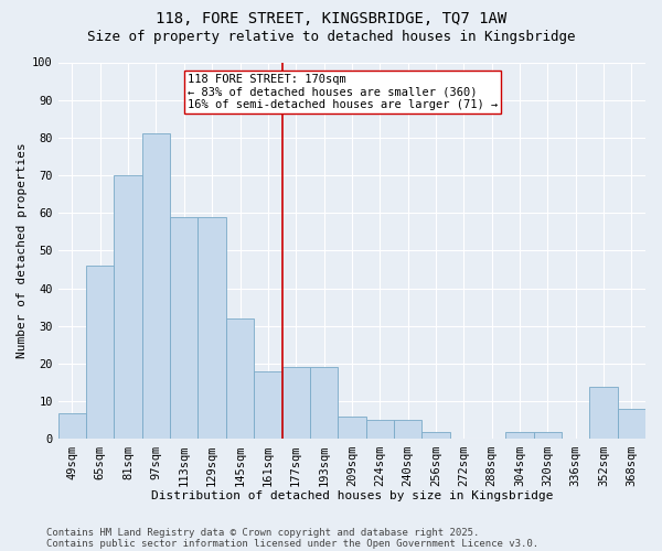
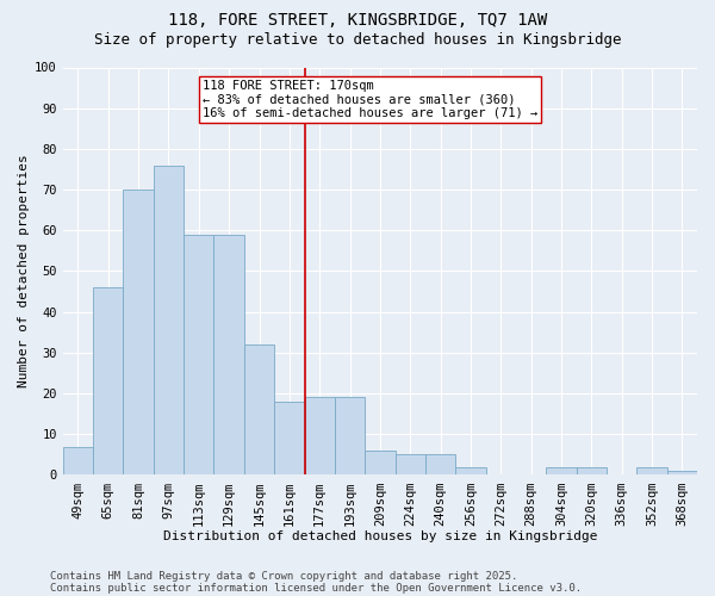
97sqm: 81 -> 76
352sqm: 14 -> 2
368sqm: 8 -> 1
